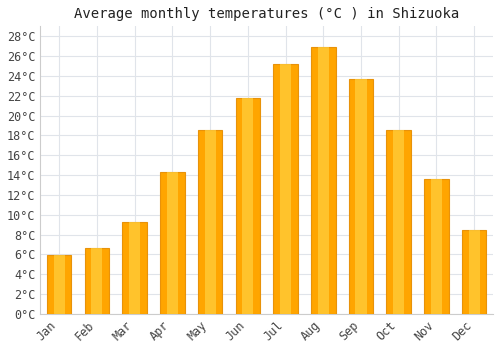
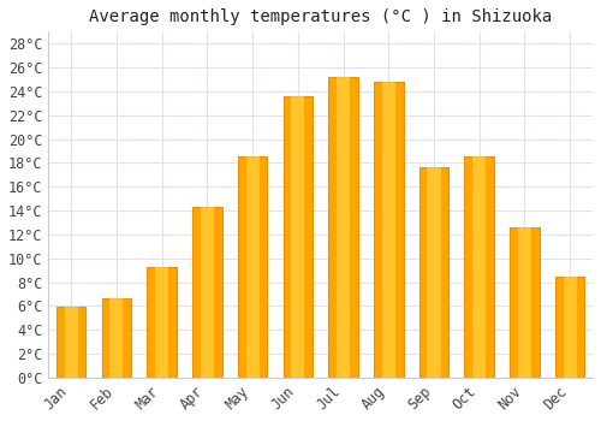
Jun: 21.8°C -> 23.6°C
Aug: 26.9°C -> 24.8°C
Sep: 23.7°C -> 17.6°C
Nov: 13.6°C -> 12.6°C
